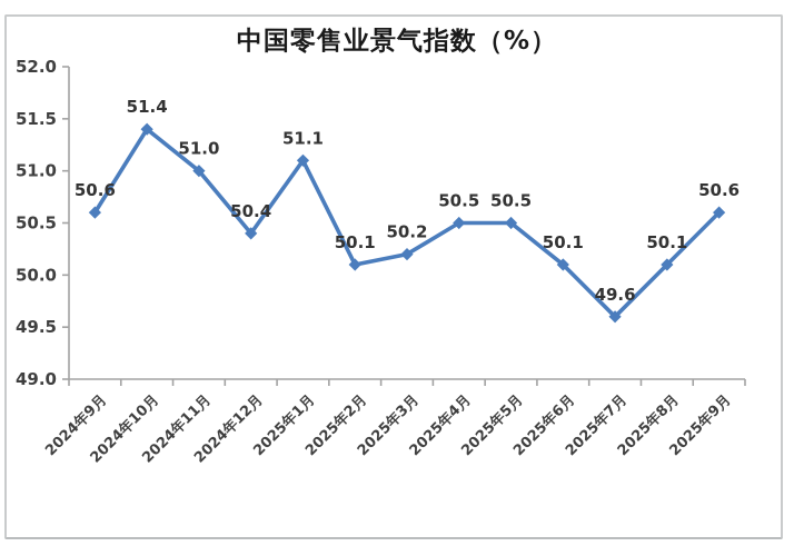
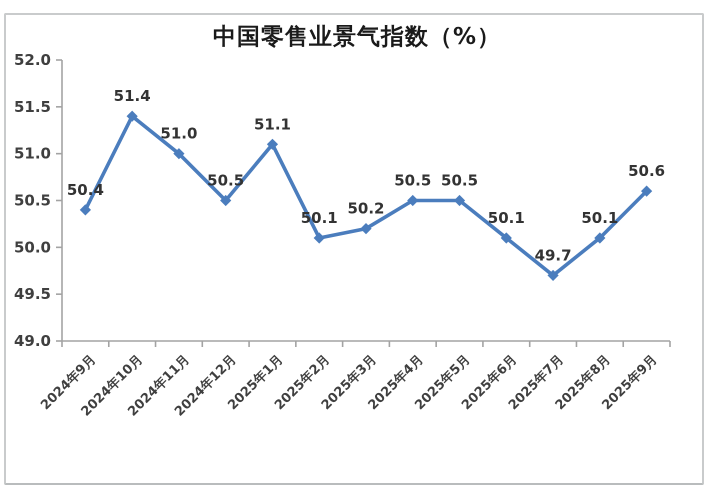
2024年9月: 50.6 -> 50.4
2024年12月: 50.4 -> 50.5
2025年7月: 49.6 -> 49.7
